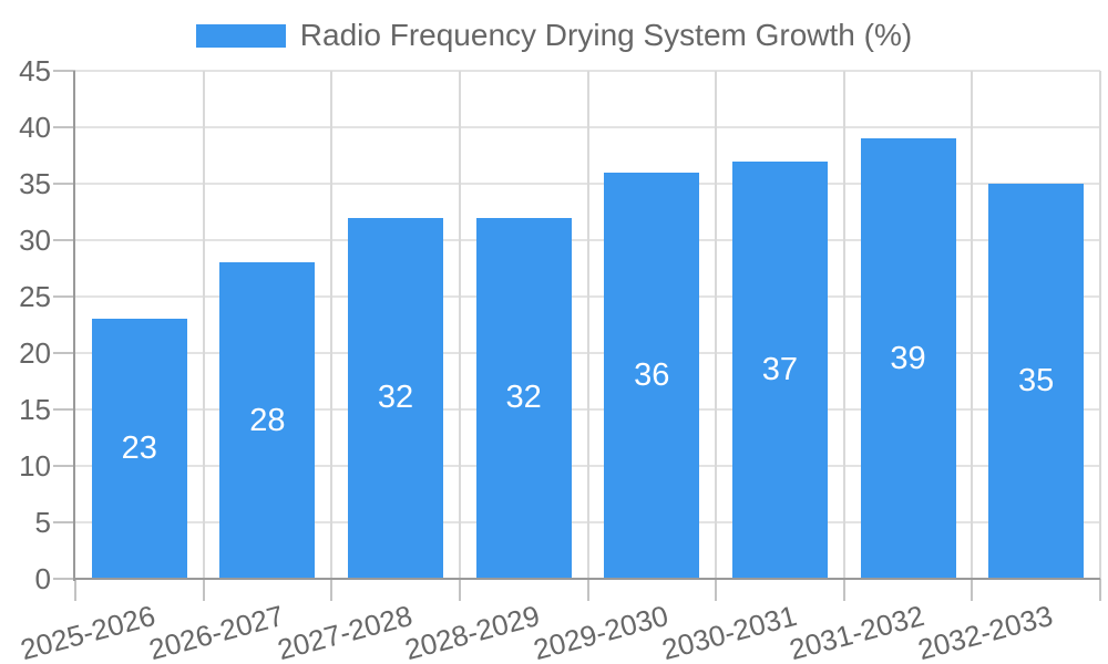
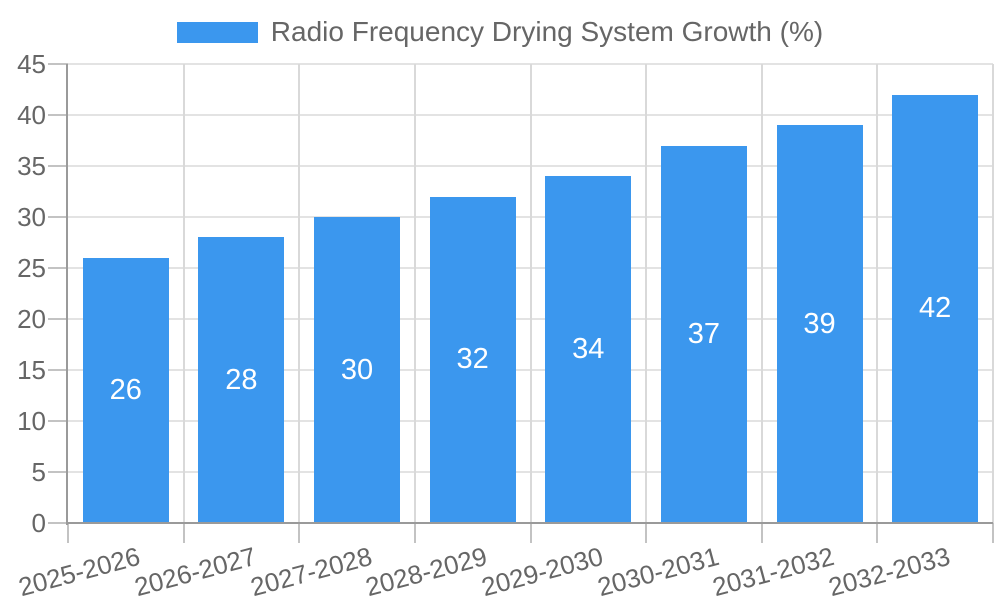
2025-2026: 23 -> 26
2027-2028: 32 -> 30
2029-2030: 36 -> 34
2032-2033: 35 -> 42
